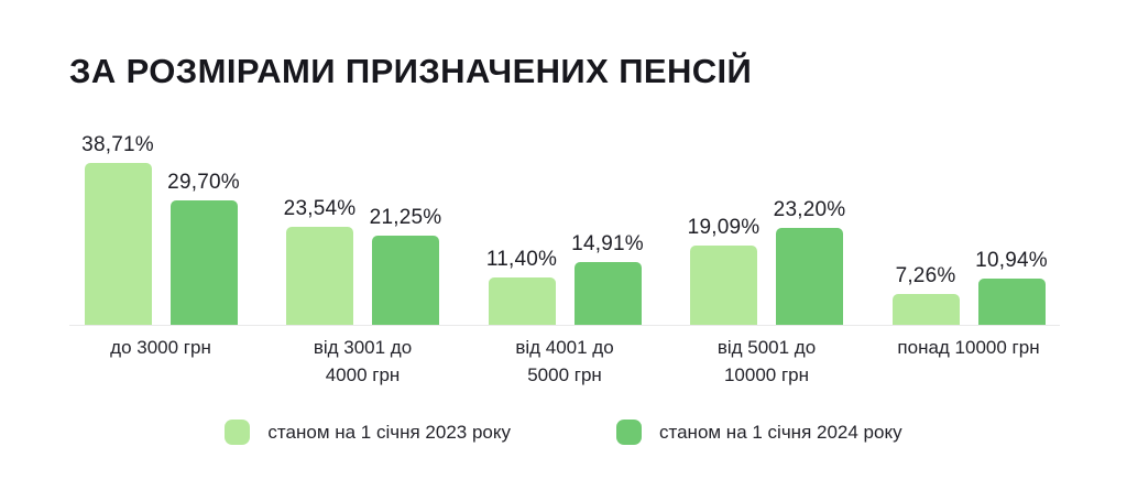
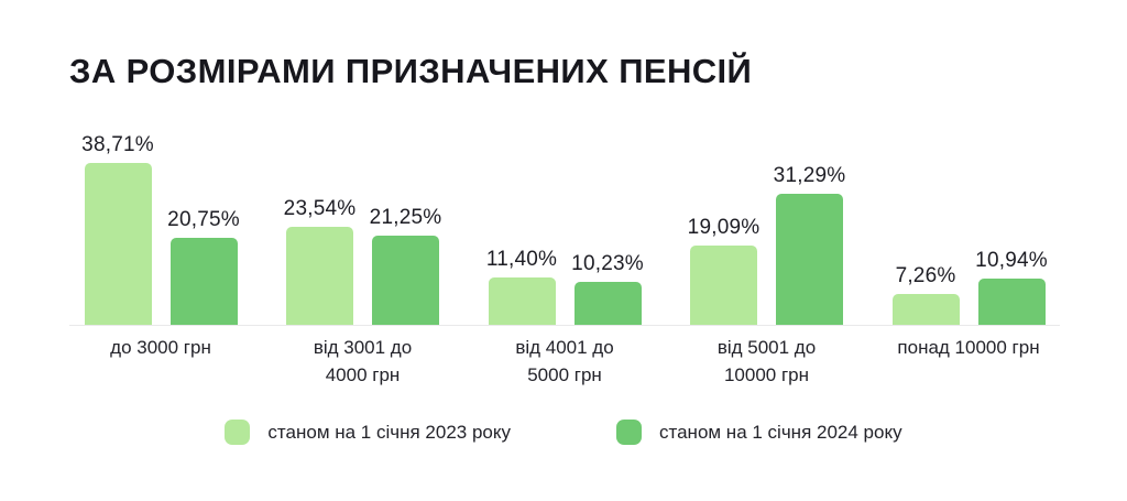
станом на 1 січня 2024 року/до 3000 грн: 29,70% -> 20,75%
станом на 1 січня 2024 року/від 4001 до 5000 грн: 14,91% -> 10,23%
станом на 1 січня 2024 року/від 5001 до 10000 грн: 23,20% -> 31,29%
